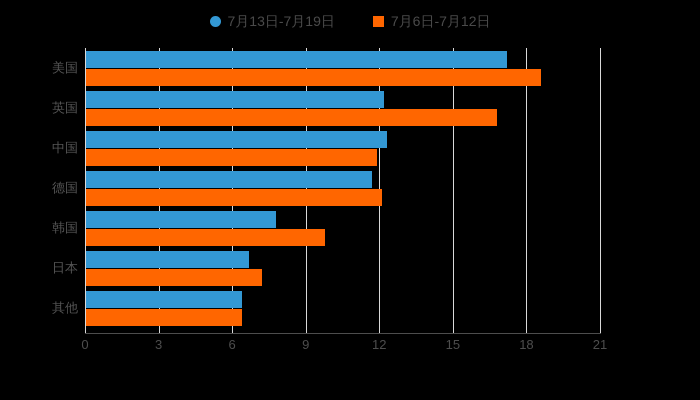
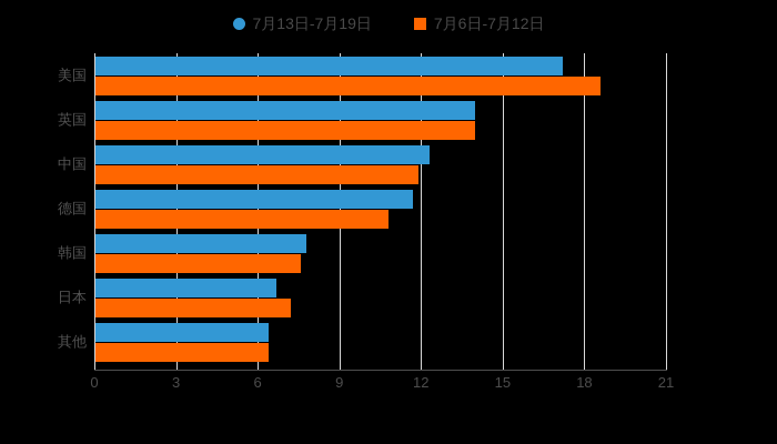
7月13日-7月19日/英国: 12.2 -> 14.0
7月6日-7月12日/英国: 16.8 -> 14.0
7月6日-7月12日/德国: 12.1 -> 10.8
7月6日-7月12日/韩国: 9.8 -> 7.6
